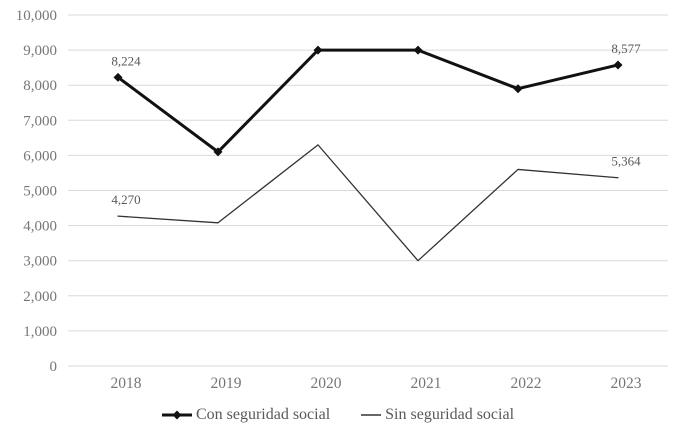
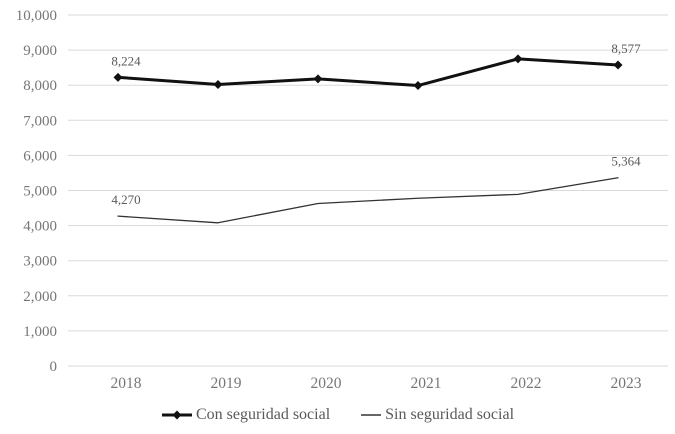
Con seguridad social/2019: 6100 -> 8000
Con seguridad social/2020: 9000 -> 8200
Sin seguridad social/2020: 6300 -> 4600
Con seguridad social/2021: 9000 -> 8000
Sin seguridad social/2021: 3000 -> 4800
Con seguridad social/2022: 7900 -> 8800
Sin seguridad social/2022: 5600 -> 4900
